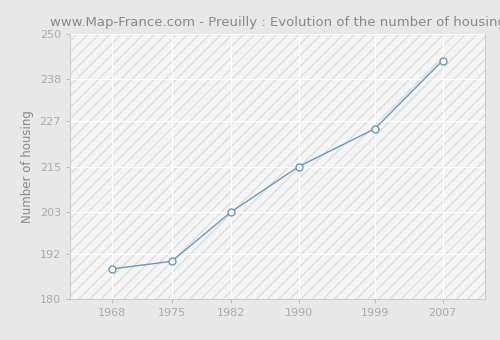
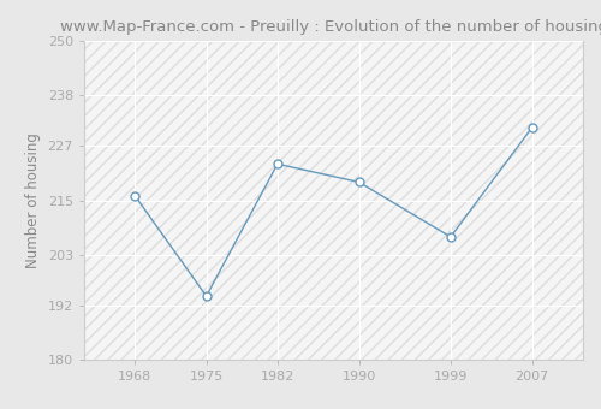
1968: 188 -> 216
1975: 190 -> 194
1982: 203 -> 223
1990: 215 -> 219
1999: 225 -> 207
2007: 243 -> 231
